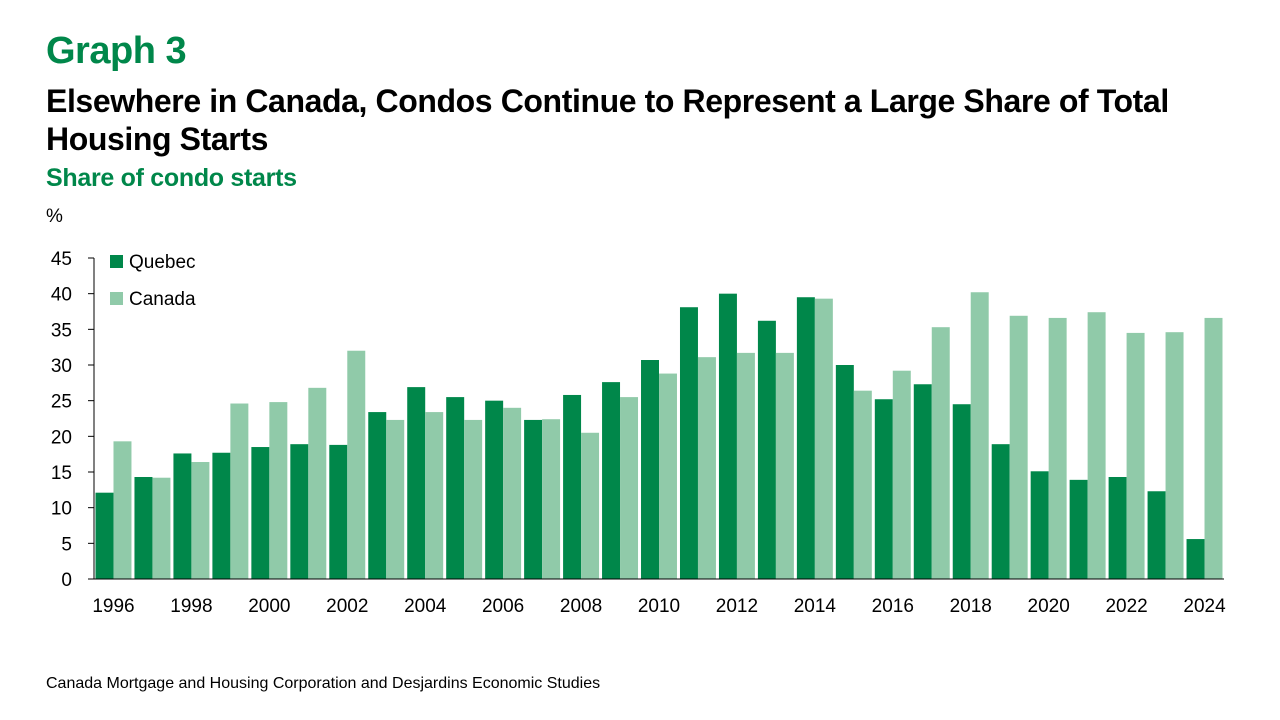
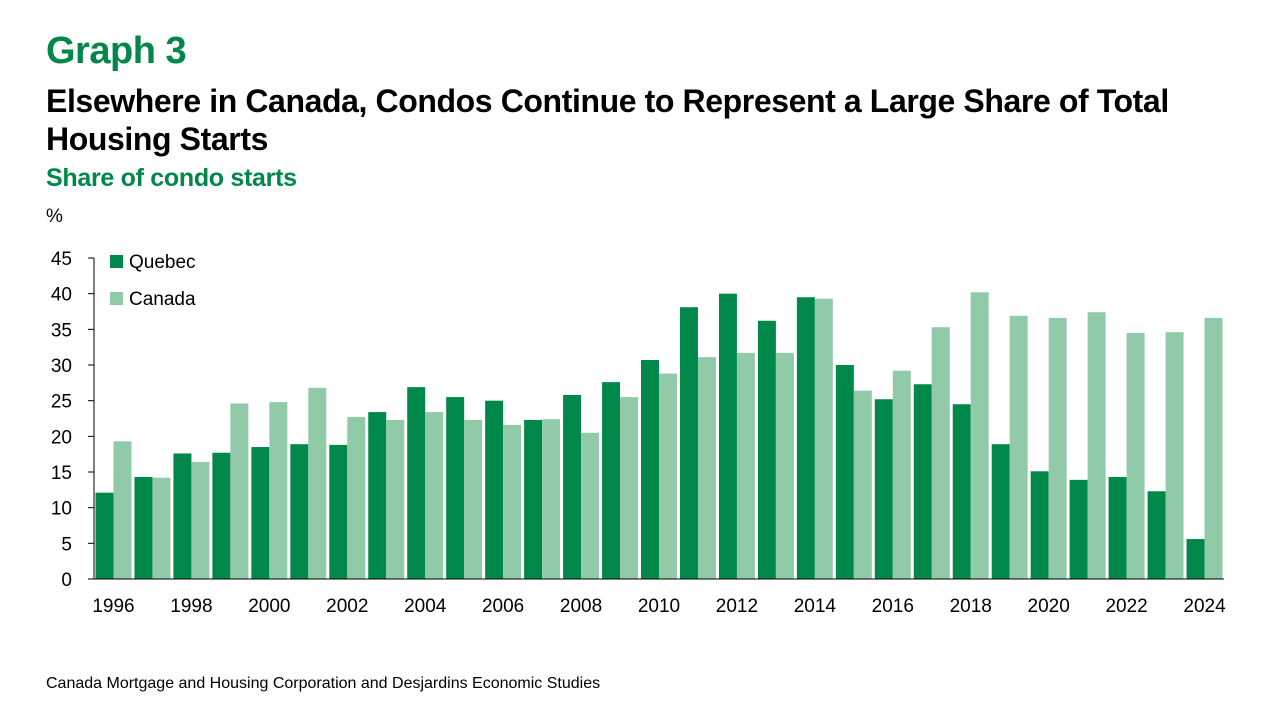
Canada/2002: 32 -> 23
Canada/2006: 24 -> 22
